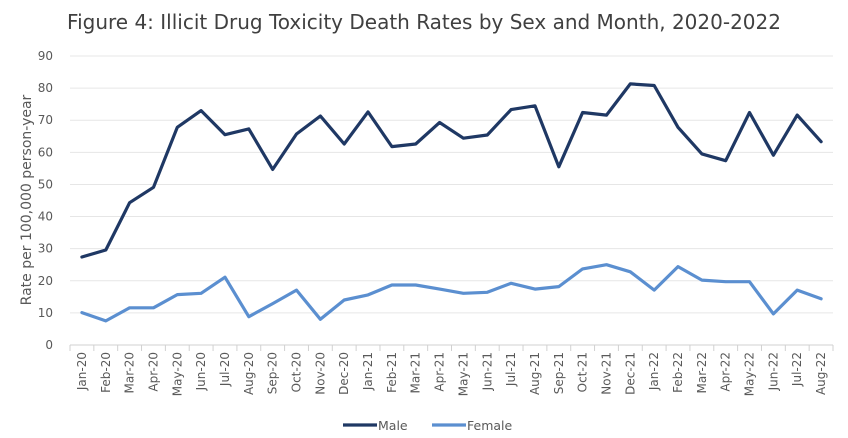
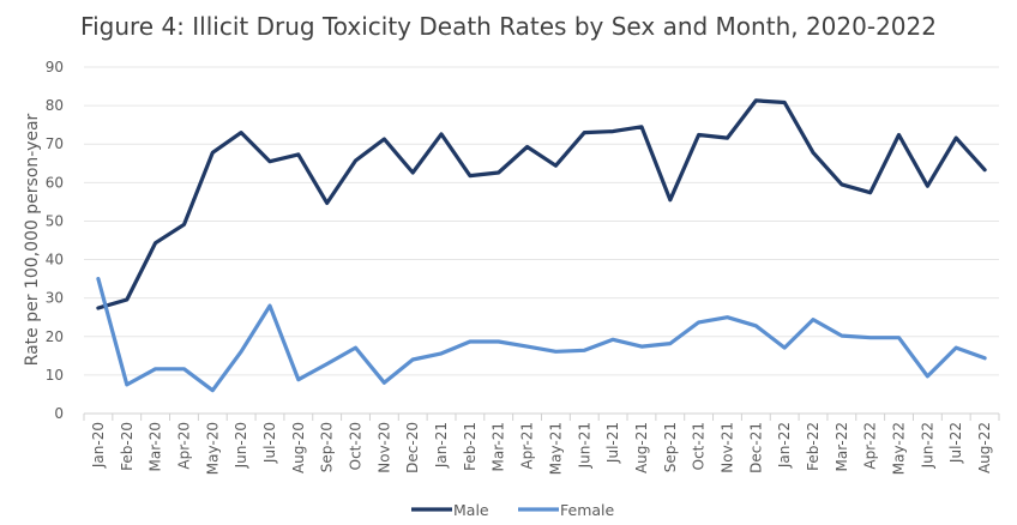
Female/Jan-20: 10 -> 35
Female/May-20: 16 -> 6
Female/Jul-20: 21 -> 28
Male/Jun-21: 65 -> 73
